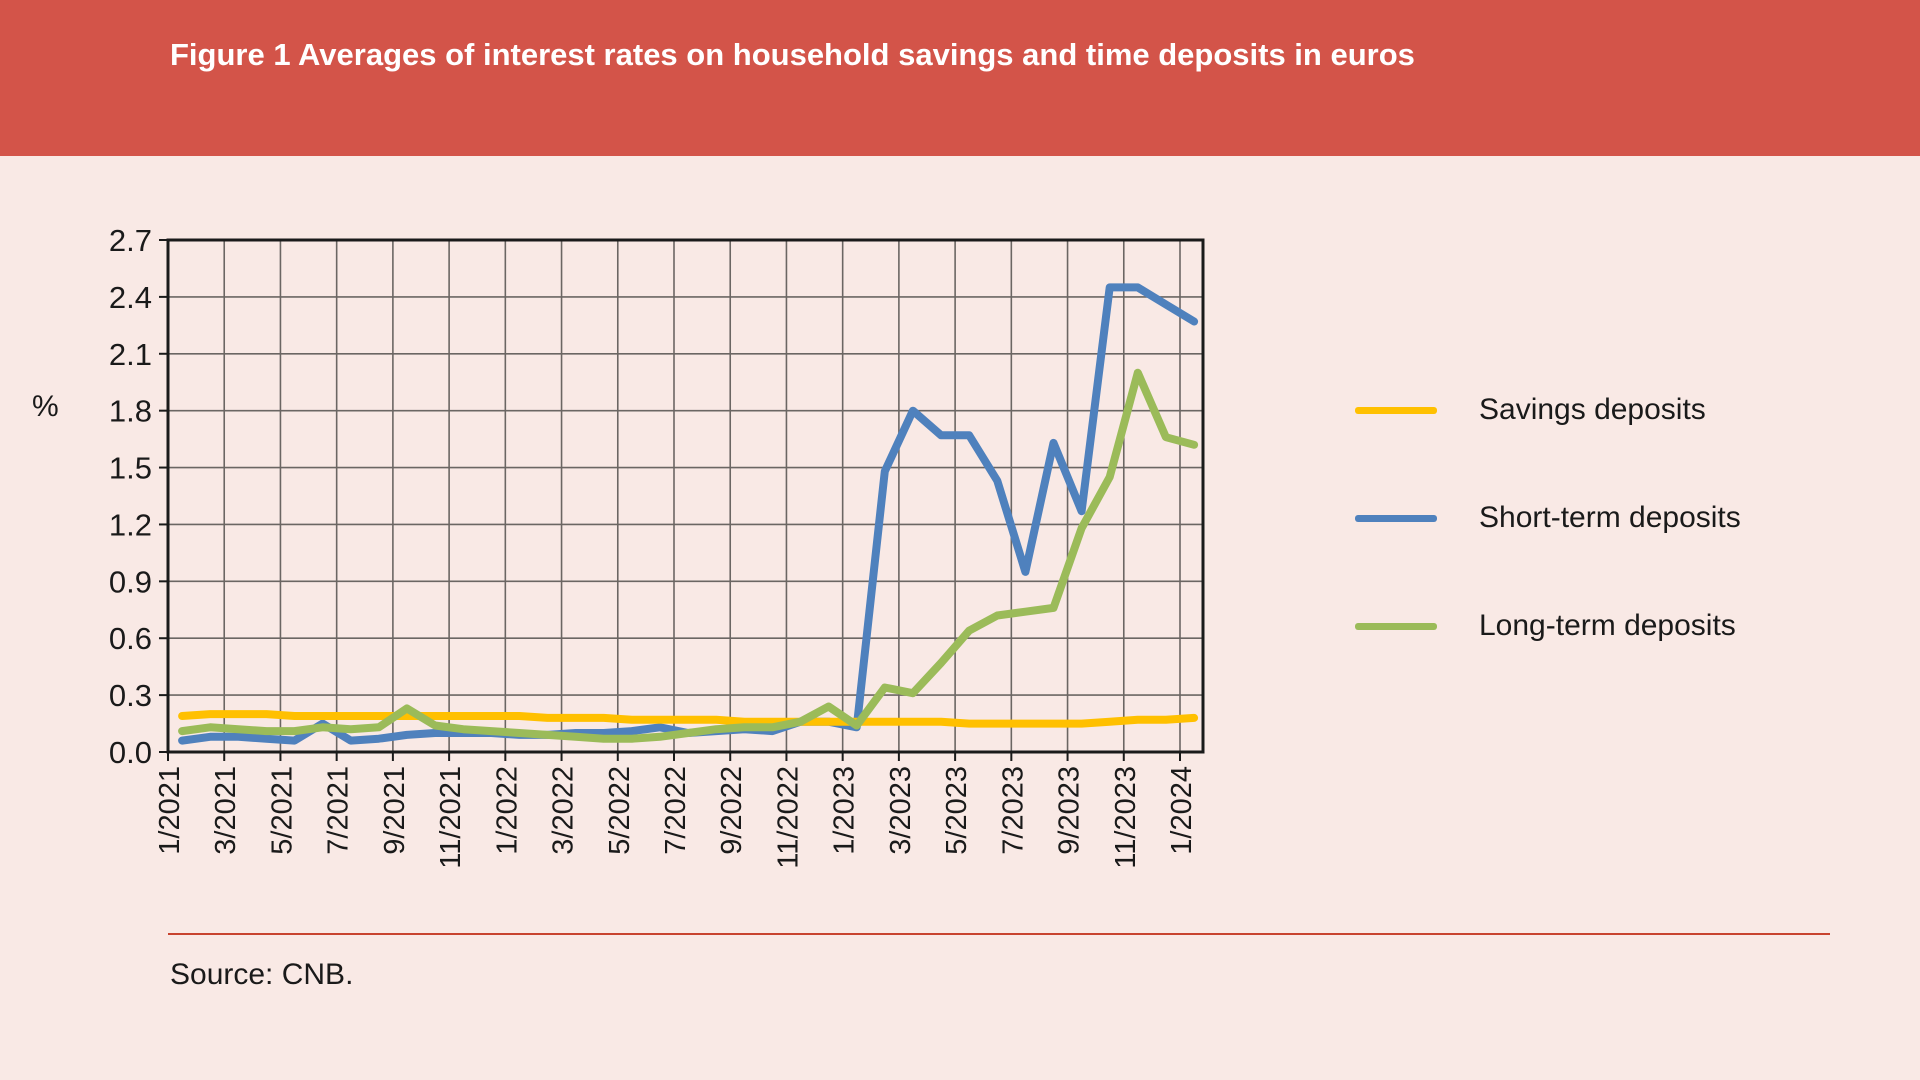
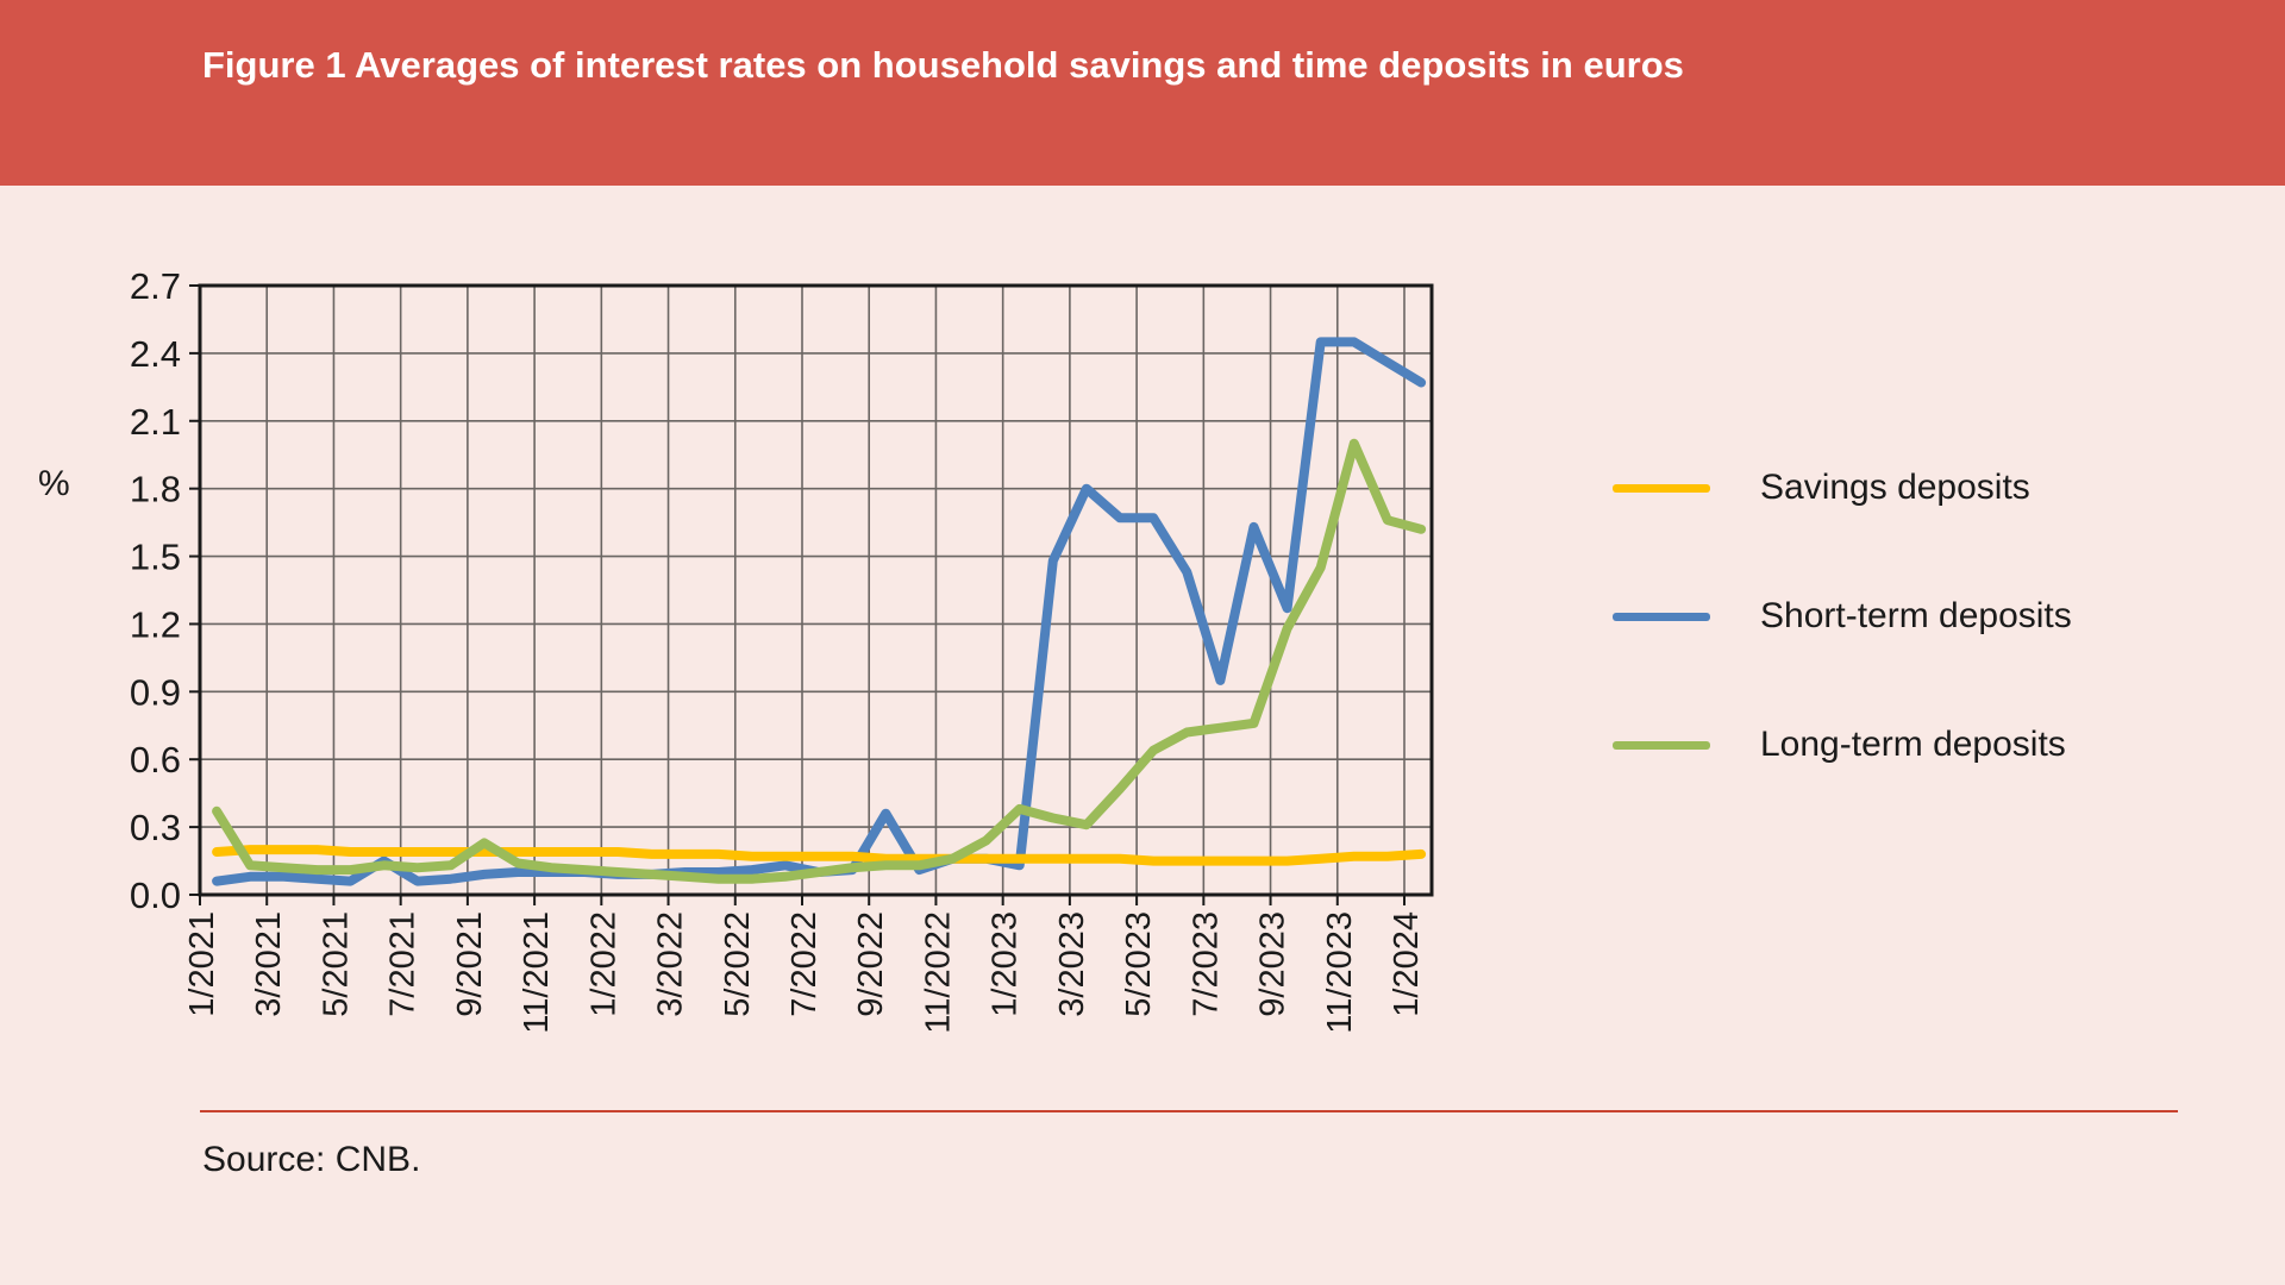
Long-term deposits/1/2021: 0.11 -> 0.37
Short-term deposits/9/2022: 0.12 -> 0.36
Long-term deposits/1/2023: 0.14 -> 0.38
